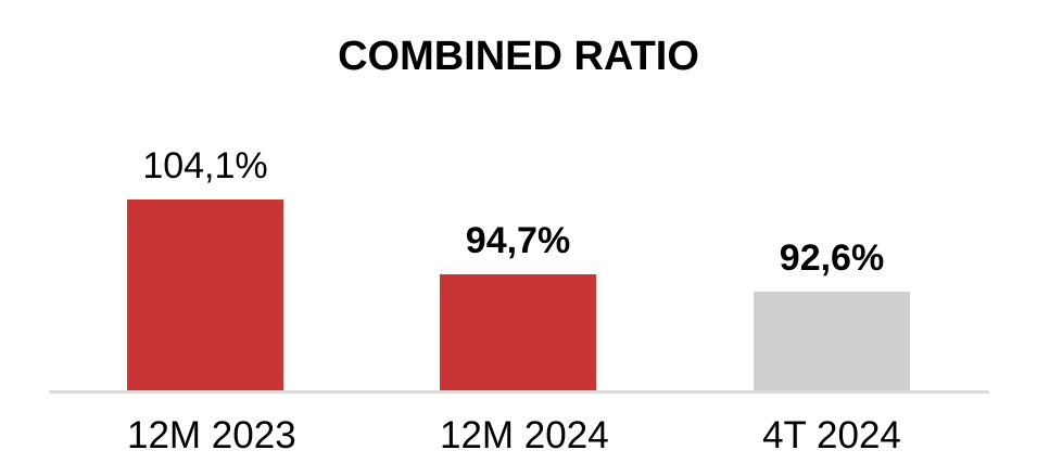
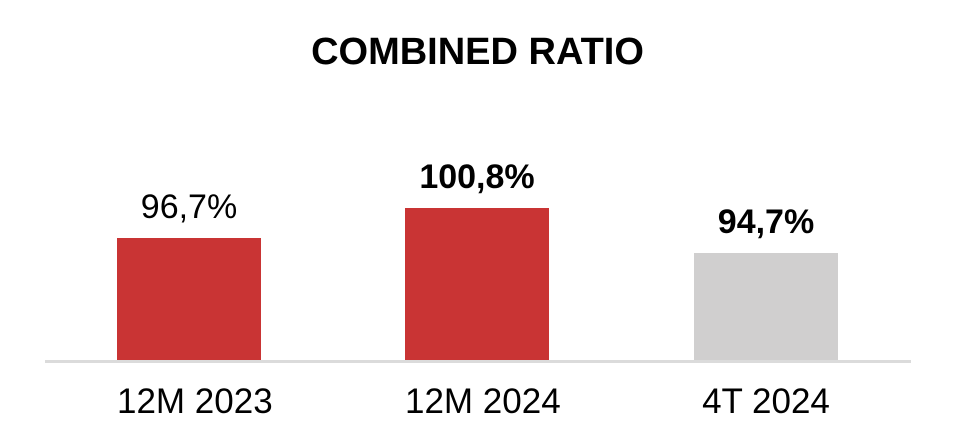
12M 2023: 104,1% -> 96,7%
12M 2024: 94,7% -> 100,8%
4T 2024: 92,6% -> 94,7%
